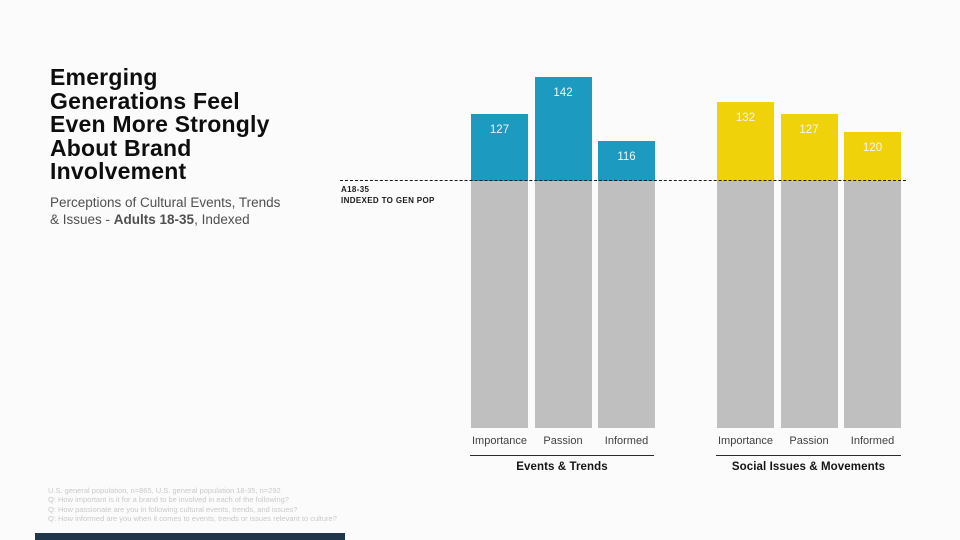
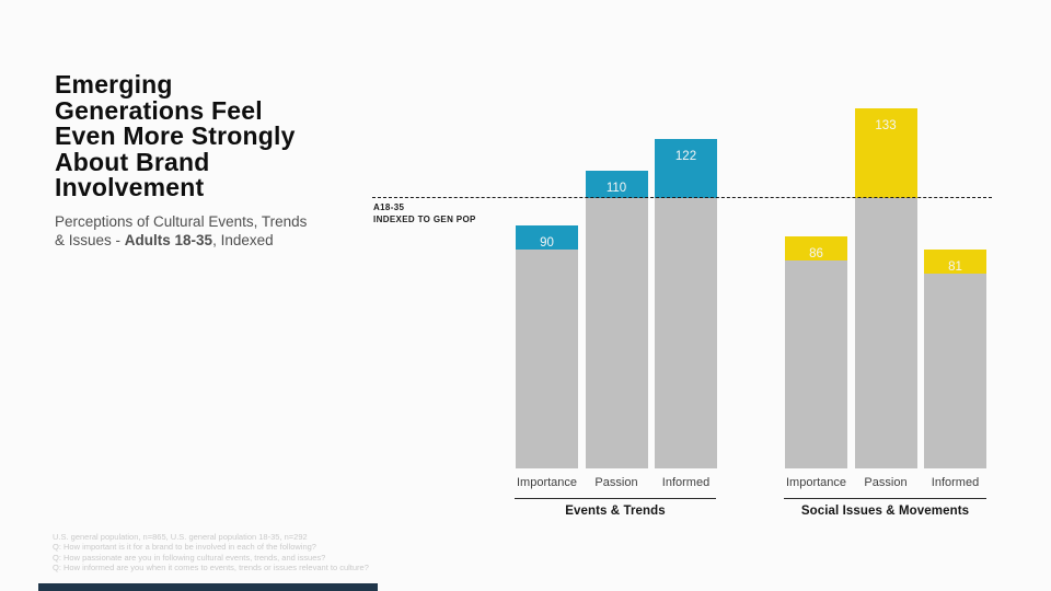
Events & Trends/Importance: 127 -> 90
Social Issues & Movements/Importance: 132 -> 86
Events & Trends/Passion: 142 -> 110
Social Issues & Movements/Passion: 127 -> 133
Events & Trends/Informed: 116 -> 122
Social Issues & Movements/Informed: 120 -> 81
